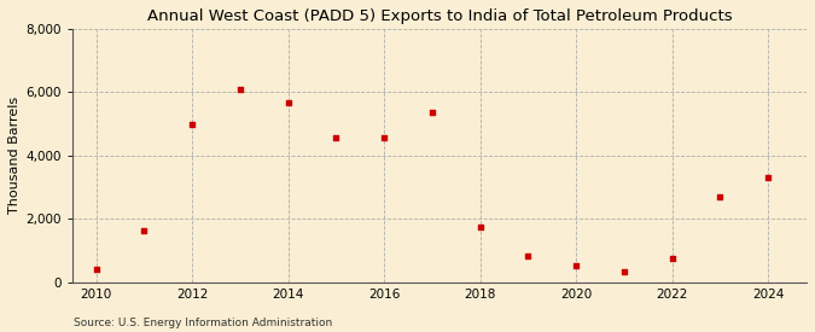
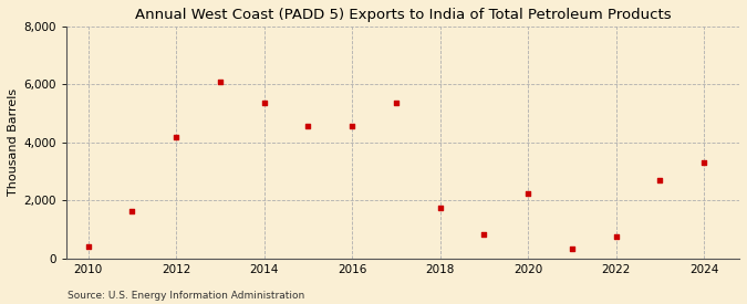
2012: 4,980 -> 4,200
2014: 5,670 -> 5,350
2020: 550 -> 2,250
